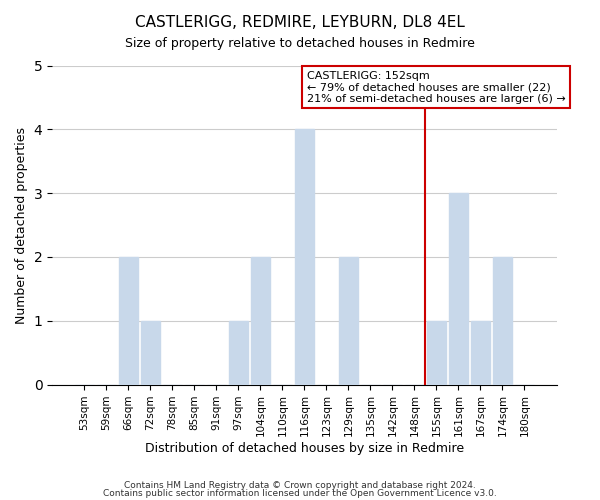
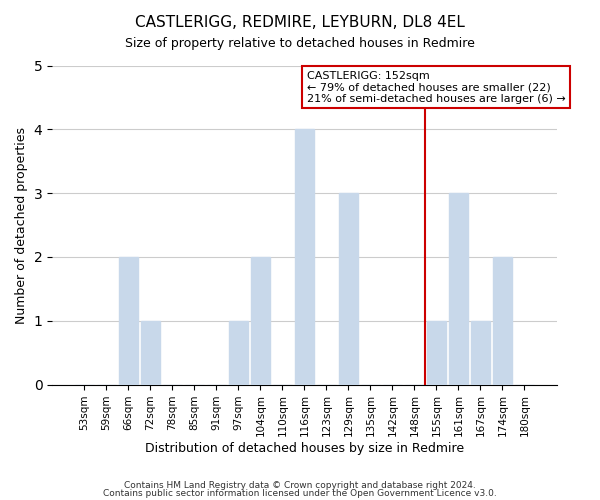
129sqm: 2 -> 3
